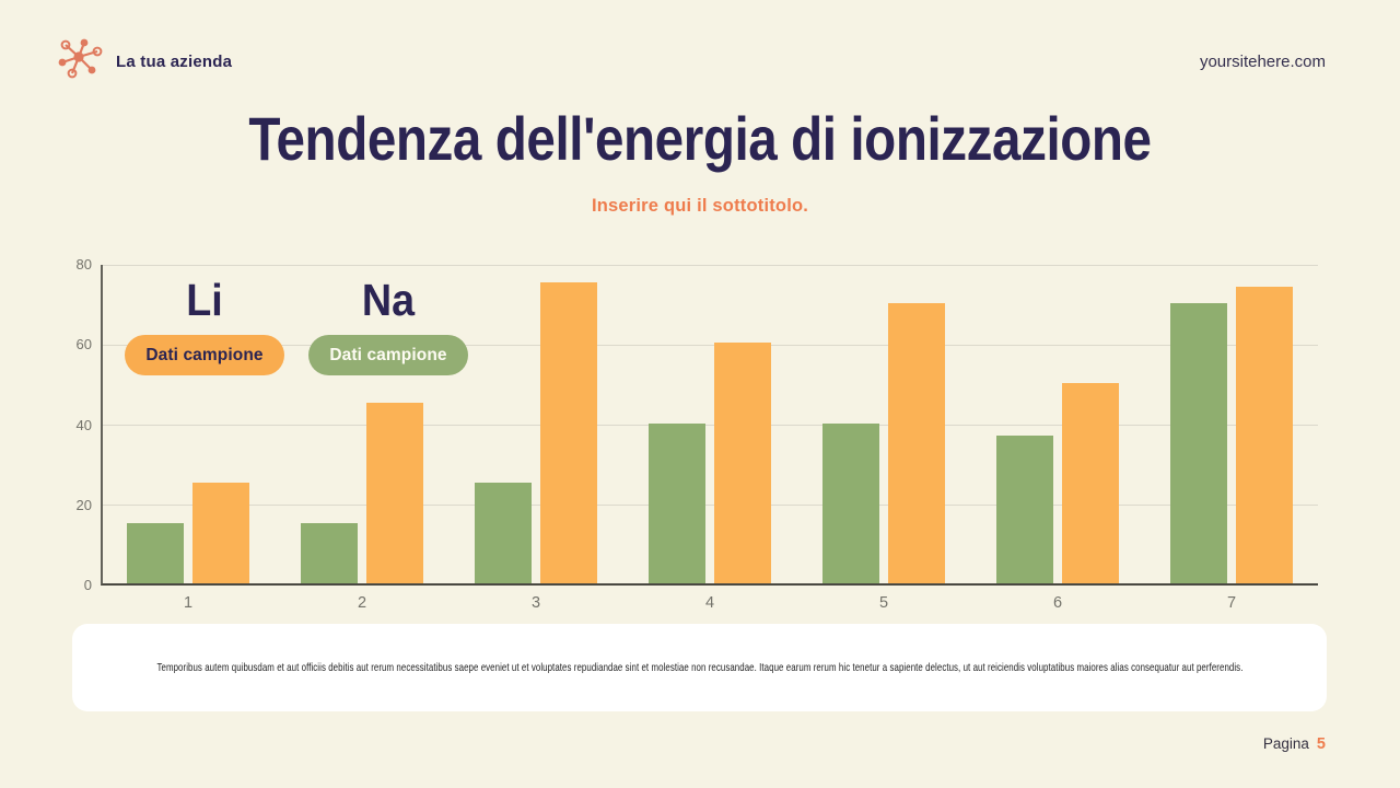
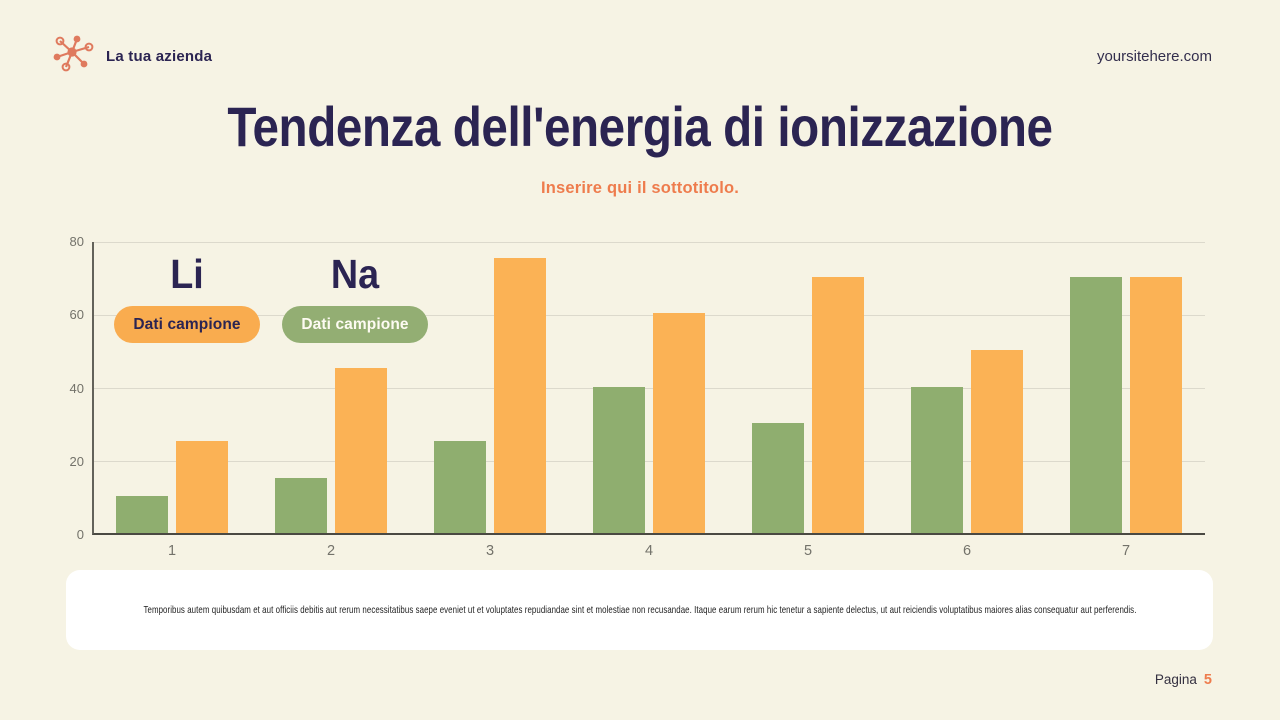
Na/1: 15 -> 10
Na/5: 40 -> 30
Na/6: 37 -> 40
Li/7: 74 -> 70
